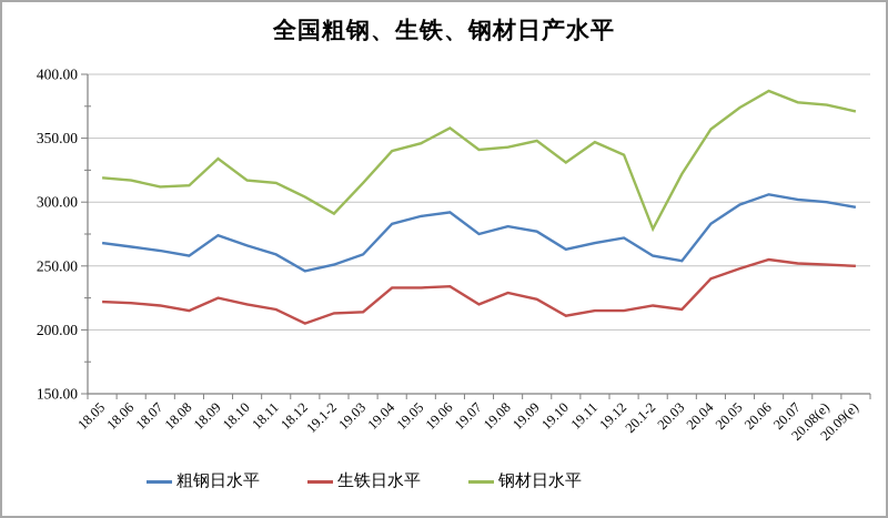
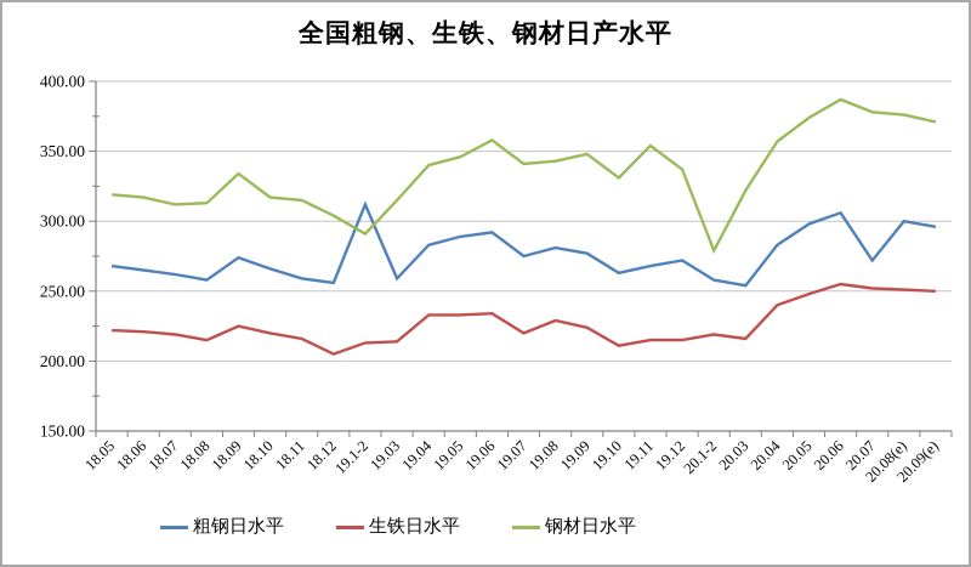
粗钢日水平/18.12: 246 -> 256
粗钢日水平/19.1-2: 251 -> 312
钢材日水平/19.11: 347 -> 354
粗钢日水平/20.07: 302 -> 272
